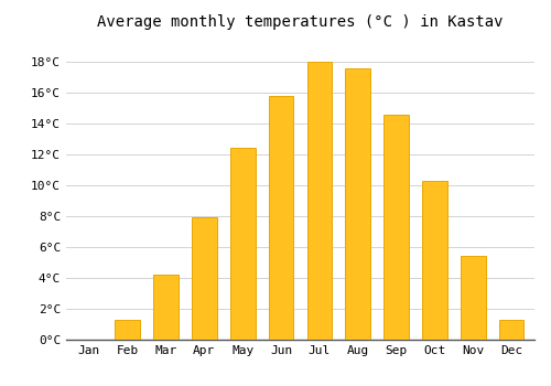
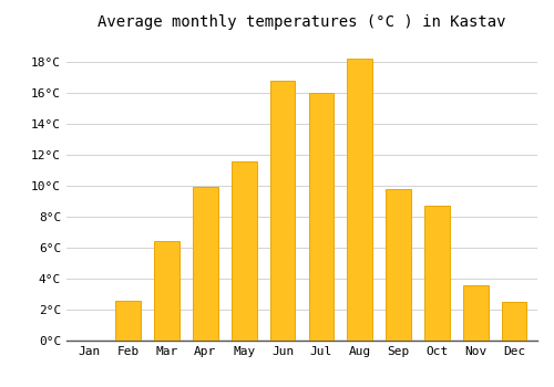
Feb: 1.3°C -> 2.6°C
Mar: 4.2°C -> 6.4°C
Apr: 7.9°C -> 9.9°C
May: 12.4°C -> 11.6°C
Jun: 15.8°C -> 16.8°C
Jul: 18.0°C -> 16.0°C
Aug: 17.6°C -> 18.2°C
Sep: 14.6°C -> 9.8°C
Oct: 10.3°C -> 8.7°C
Nov: 5.4°C -> 3.6°C
Dec: 1.3°C -> 2.5°C
